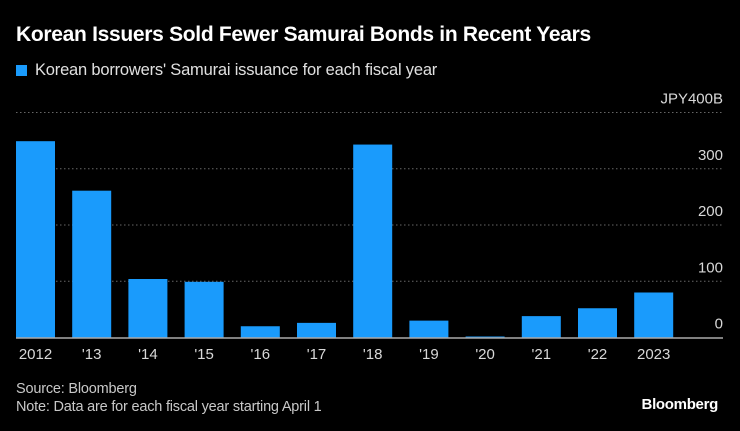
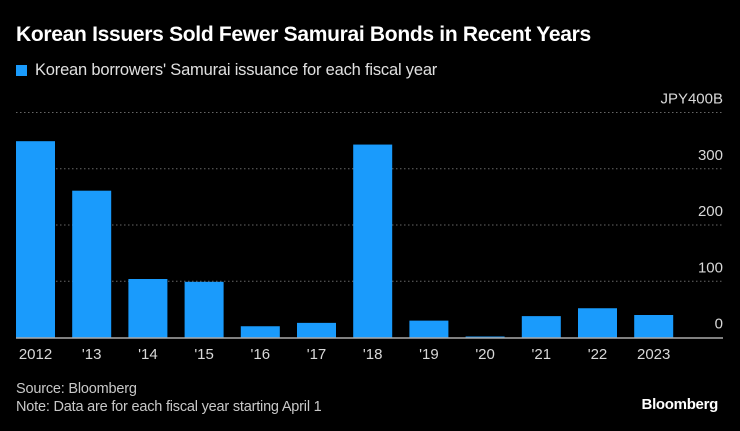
2023: 80 -> 40
